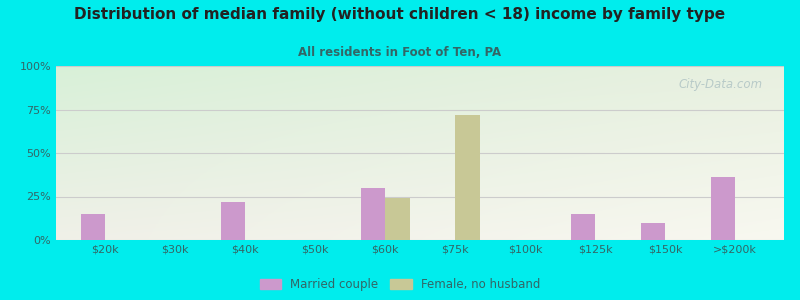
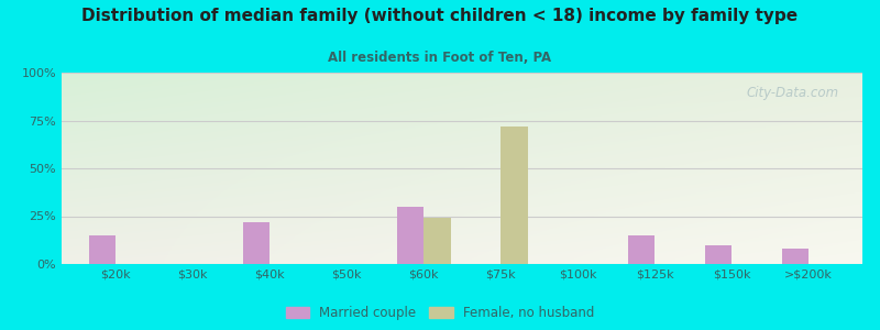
Married couple/>$200k: 36% -> 8%
